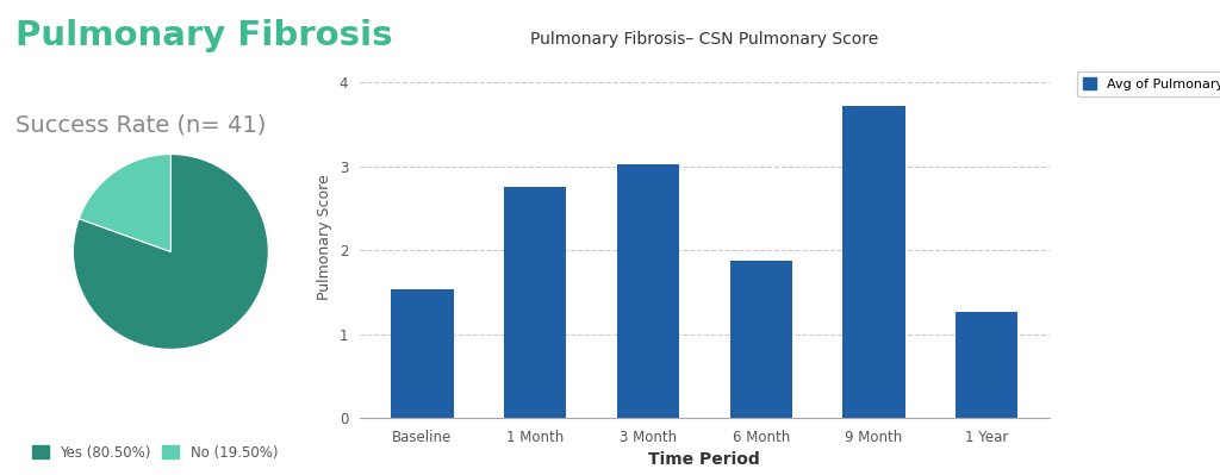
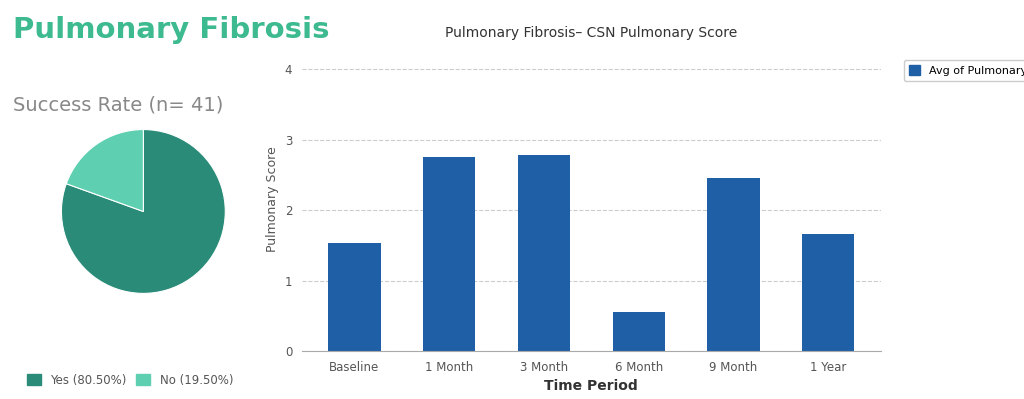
3 Month: 3.02 -> 2.78
6 Month: 1.88 -> 0.56
9 Month: 3.72 -> 2.46
1 Year: 1.27 -> 1.66
